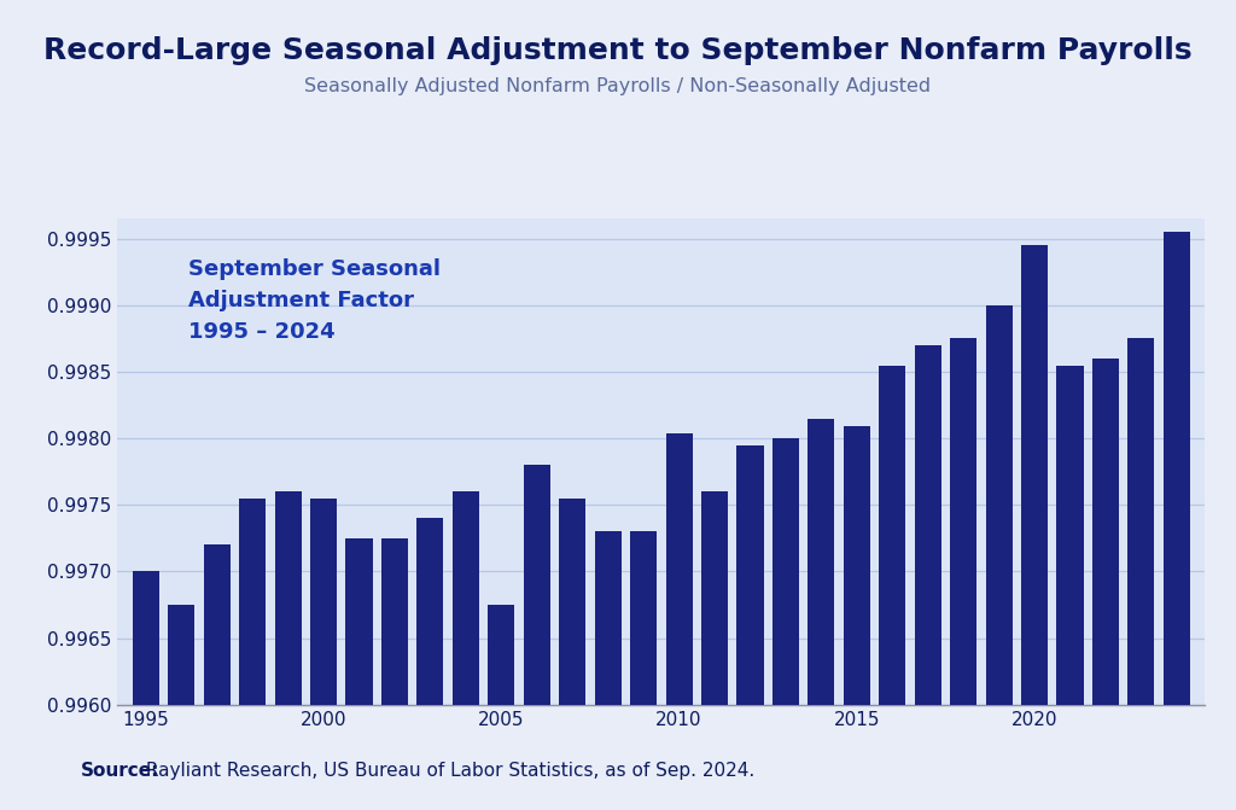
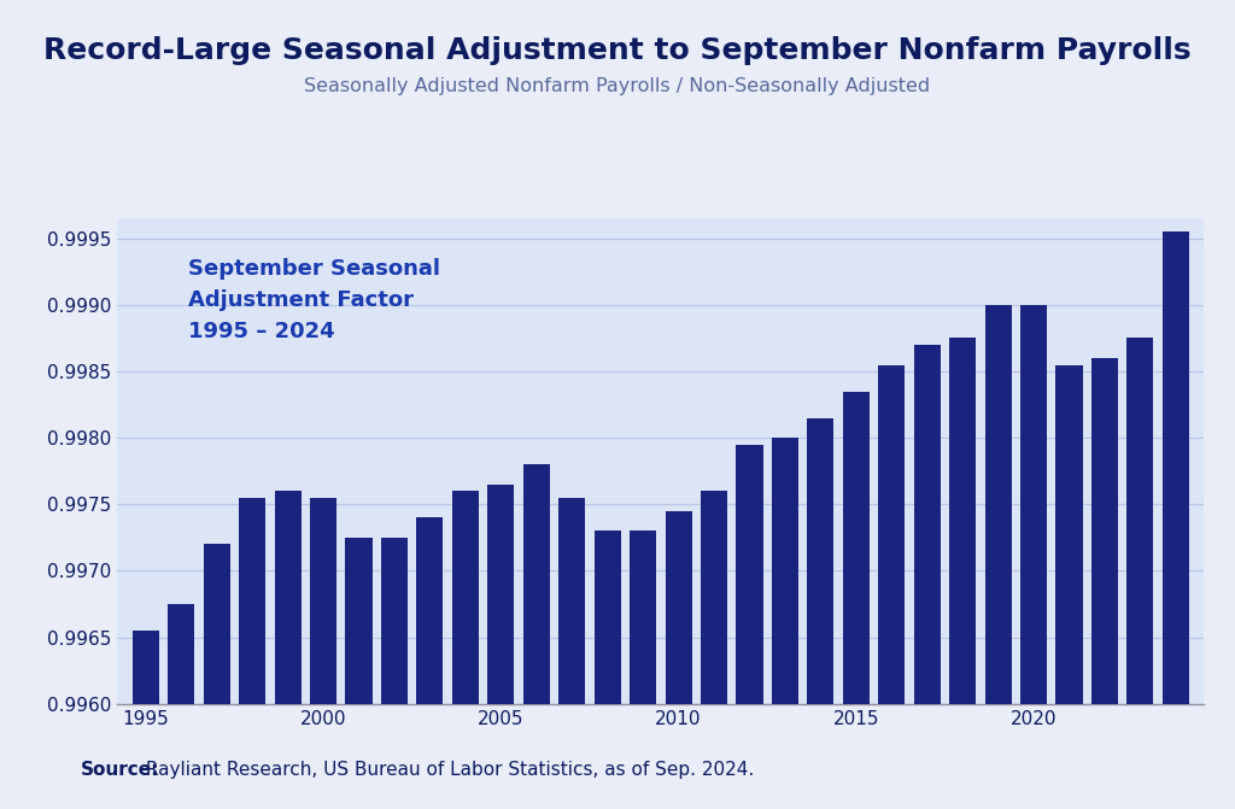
1995: 0.99700 -> 0.99655
2005: 0.99675 -> 0.99765
2010: 0.99804 -> 0.99745
2015: 0.99809 -> 0.99835
2020: 0.99945 -> 0.99900
